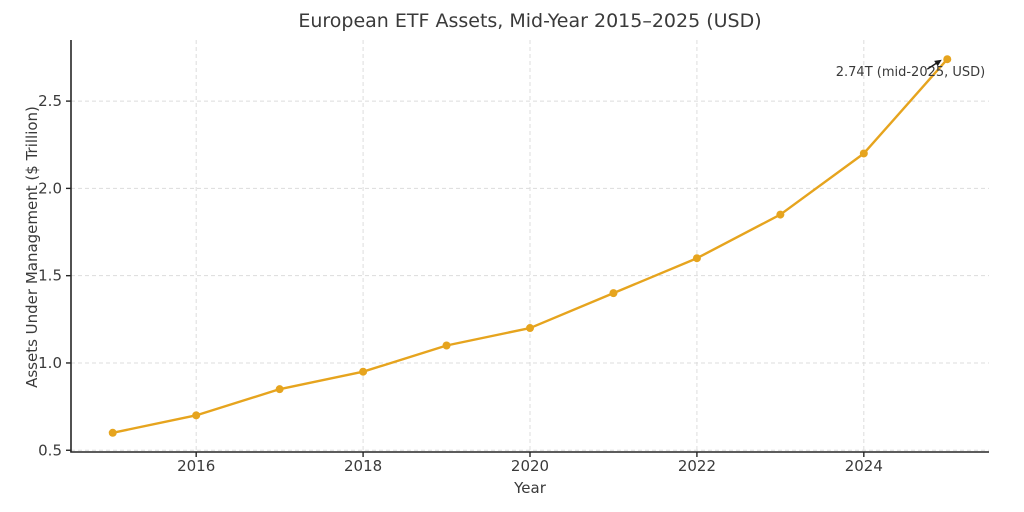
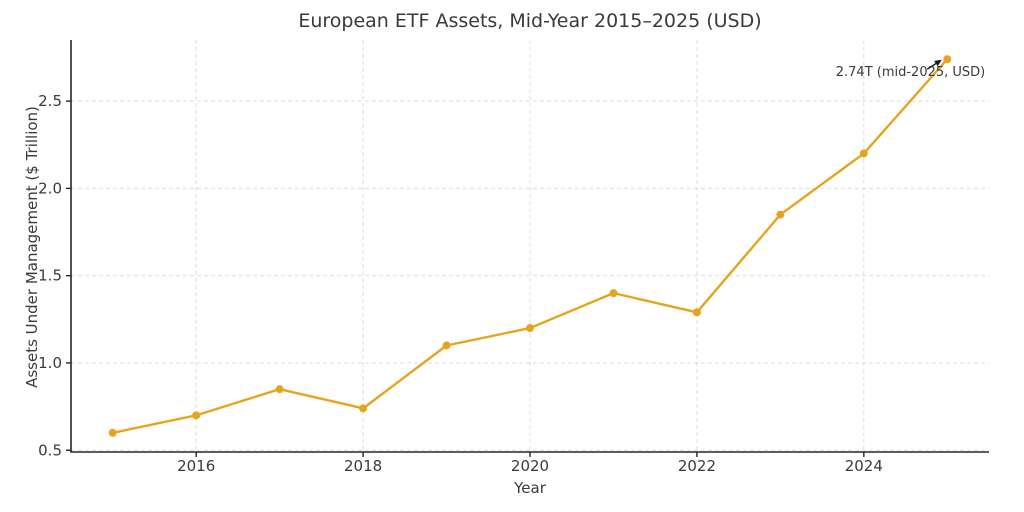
2018: 0.95 -> 0.74
2022: 1.60 -> 1.29
